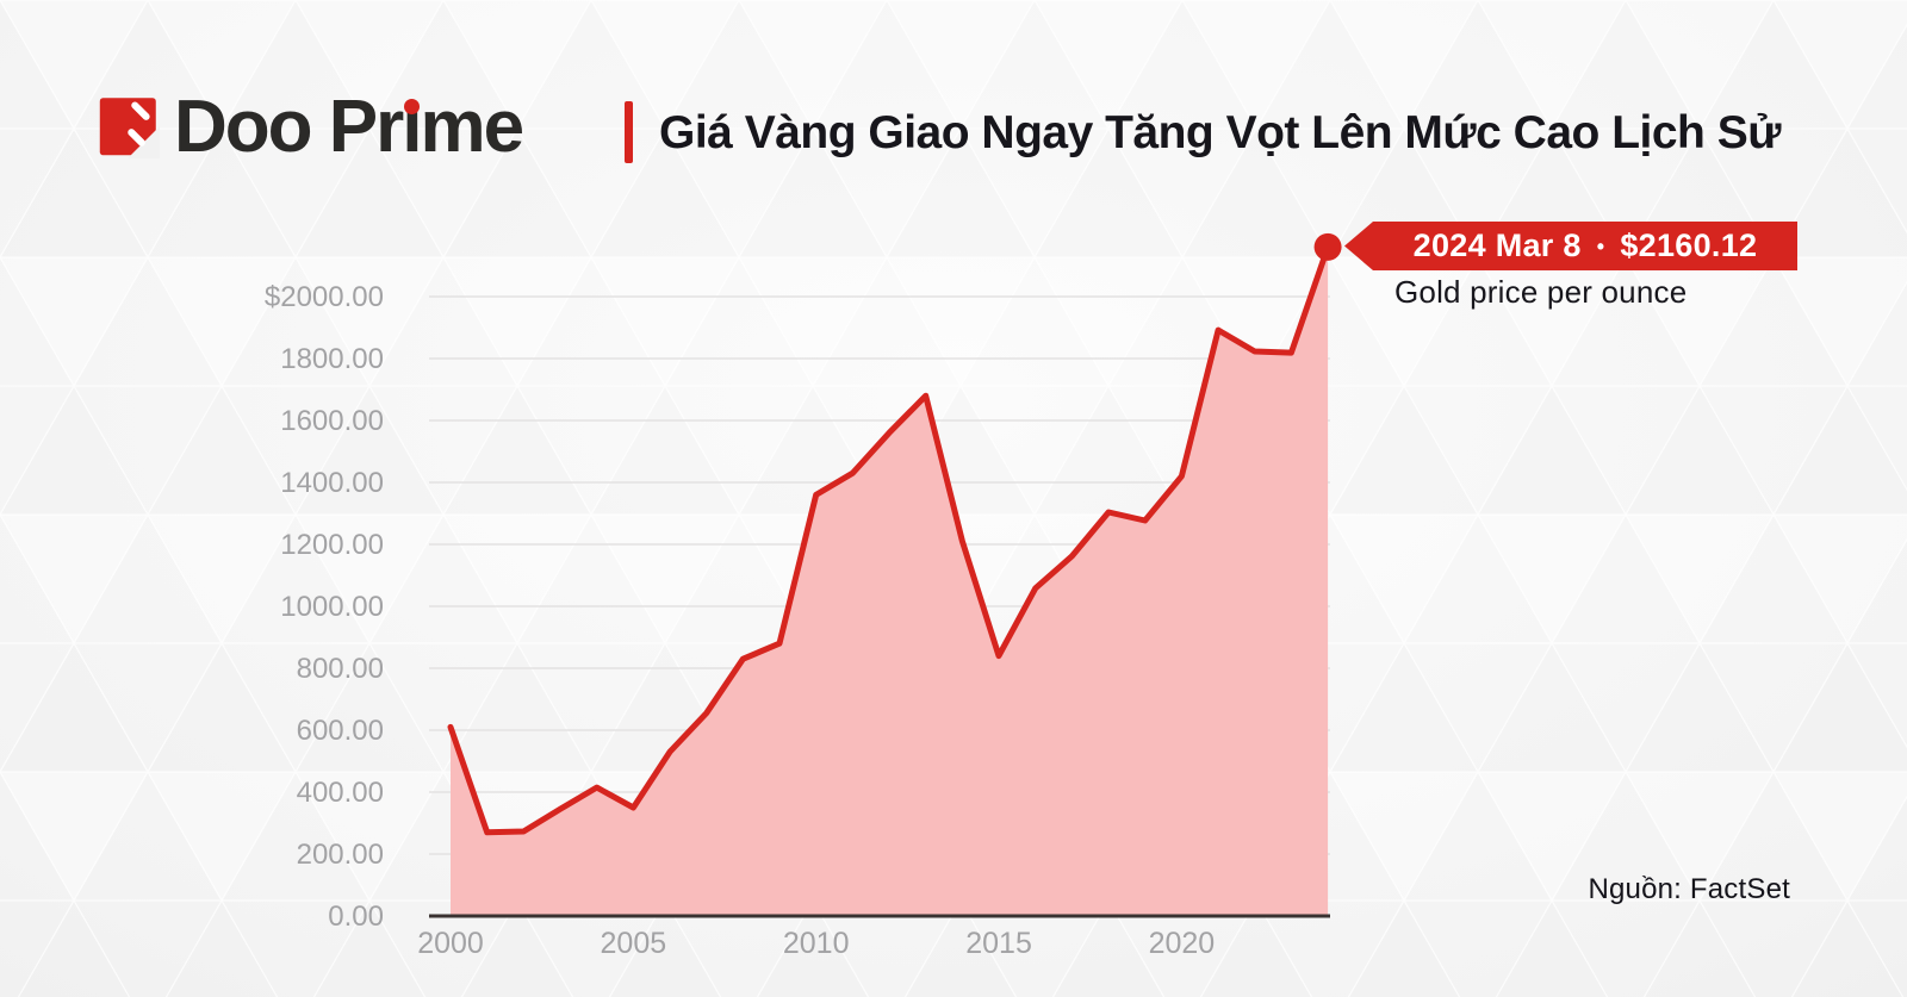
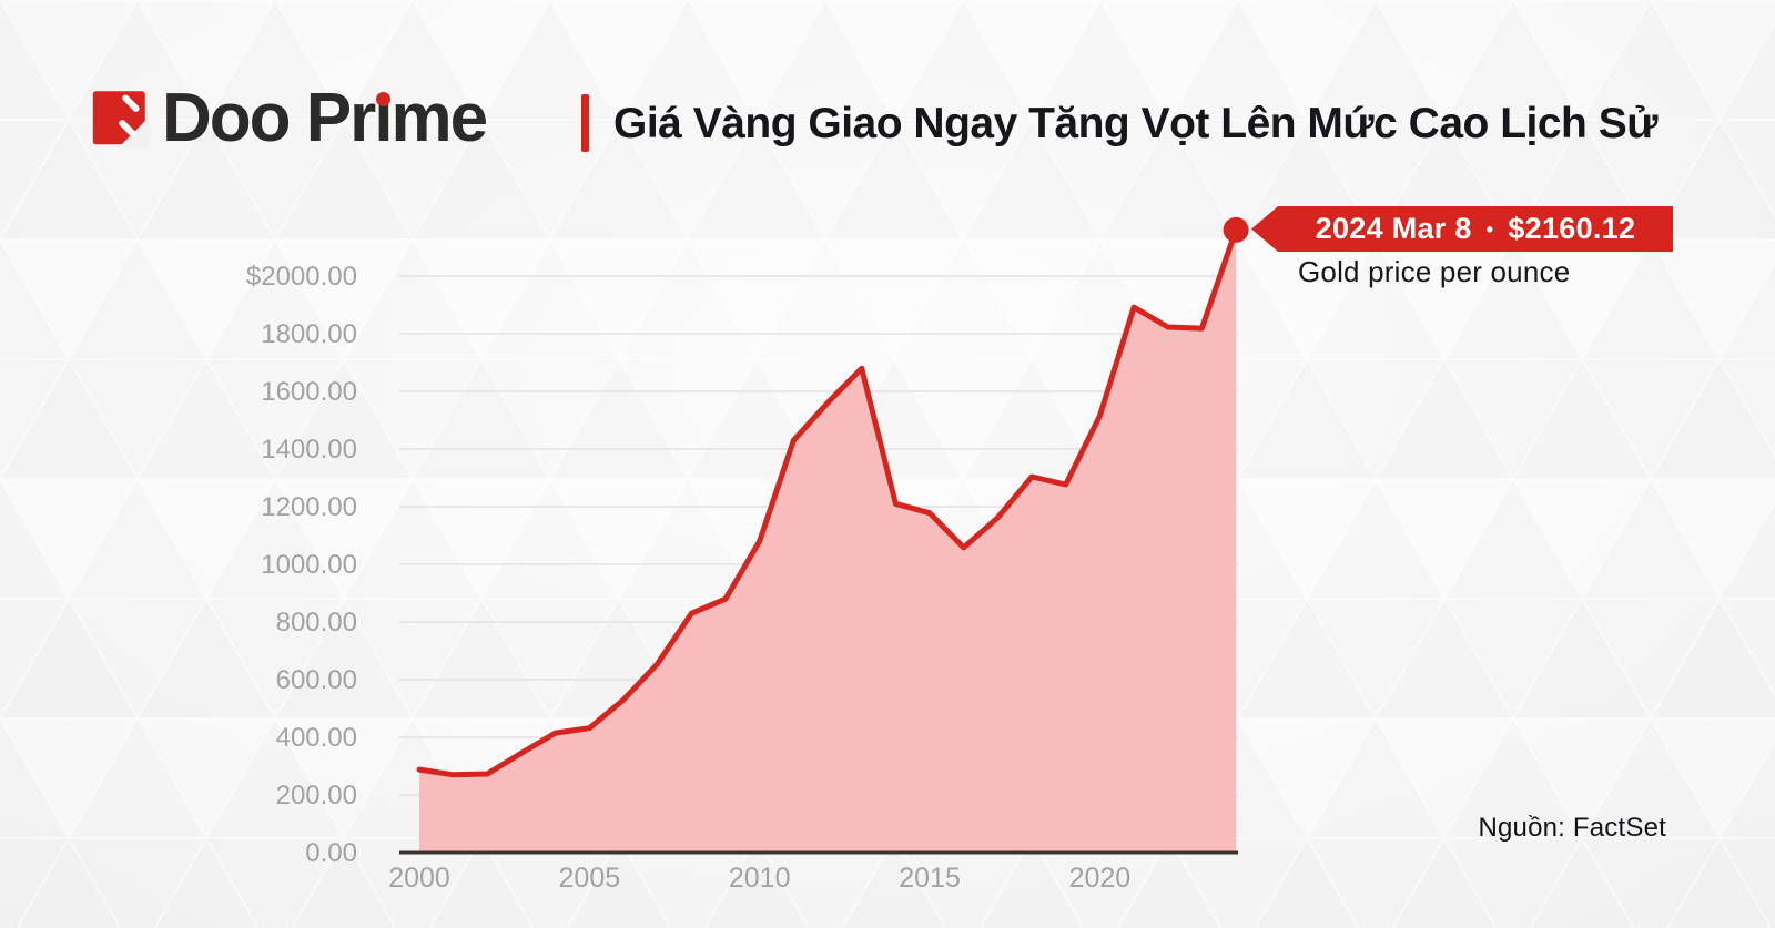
2000: $610 -> $290
2005: $350 -> $430
2010: $1360 -> $1080
2015: $840 -> $1180
2020: $1420 -> $1520
